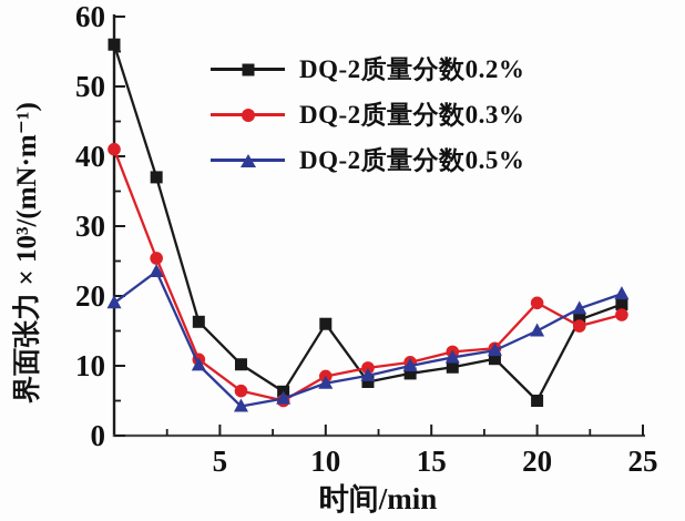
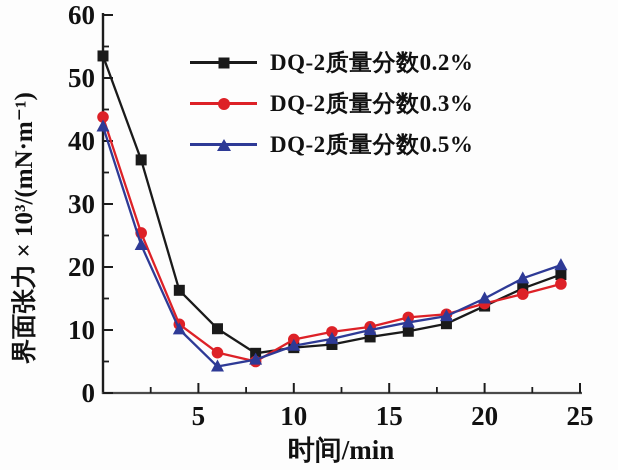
DQ-2质量分数0.2%/0: 56 -> 54
DQ-2质量分数0.3%/0: 41 -> 44
DQ-2质量分数0.5%/0: 19 -> 42
DQ-2质量分数0.2%/10: 16 -> 7
DQ-2质量分数0.2%/20: 5 -> 14
DQ-2质量分数0.3%/20: 19 -> 14
